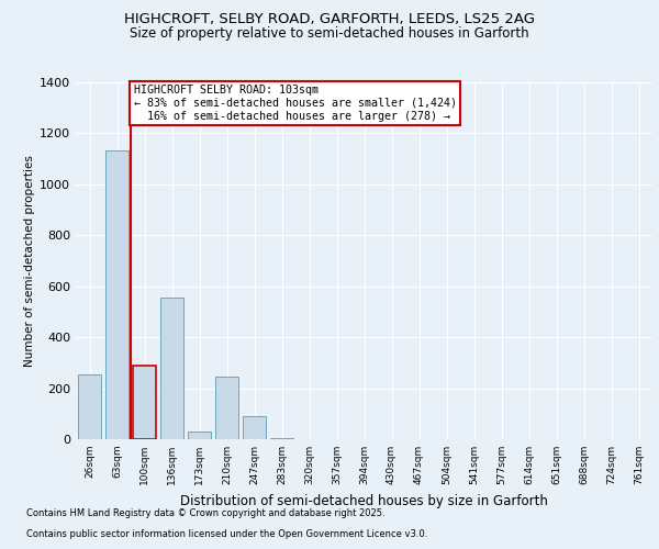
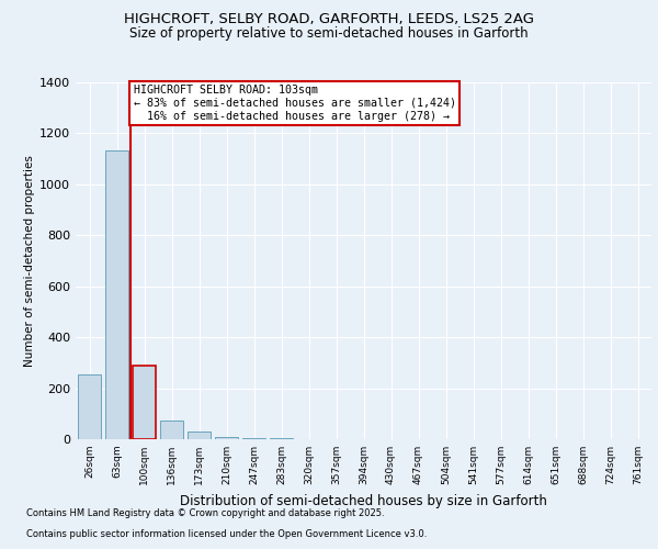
136sqm: 555 -> 75
210sqm: 245 -> 10
247sqm: 90 -> 5
